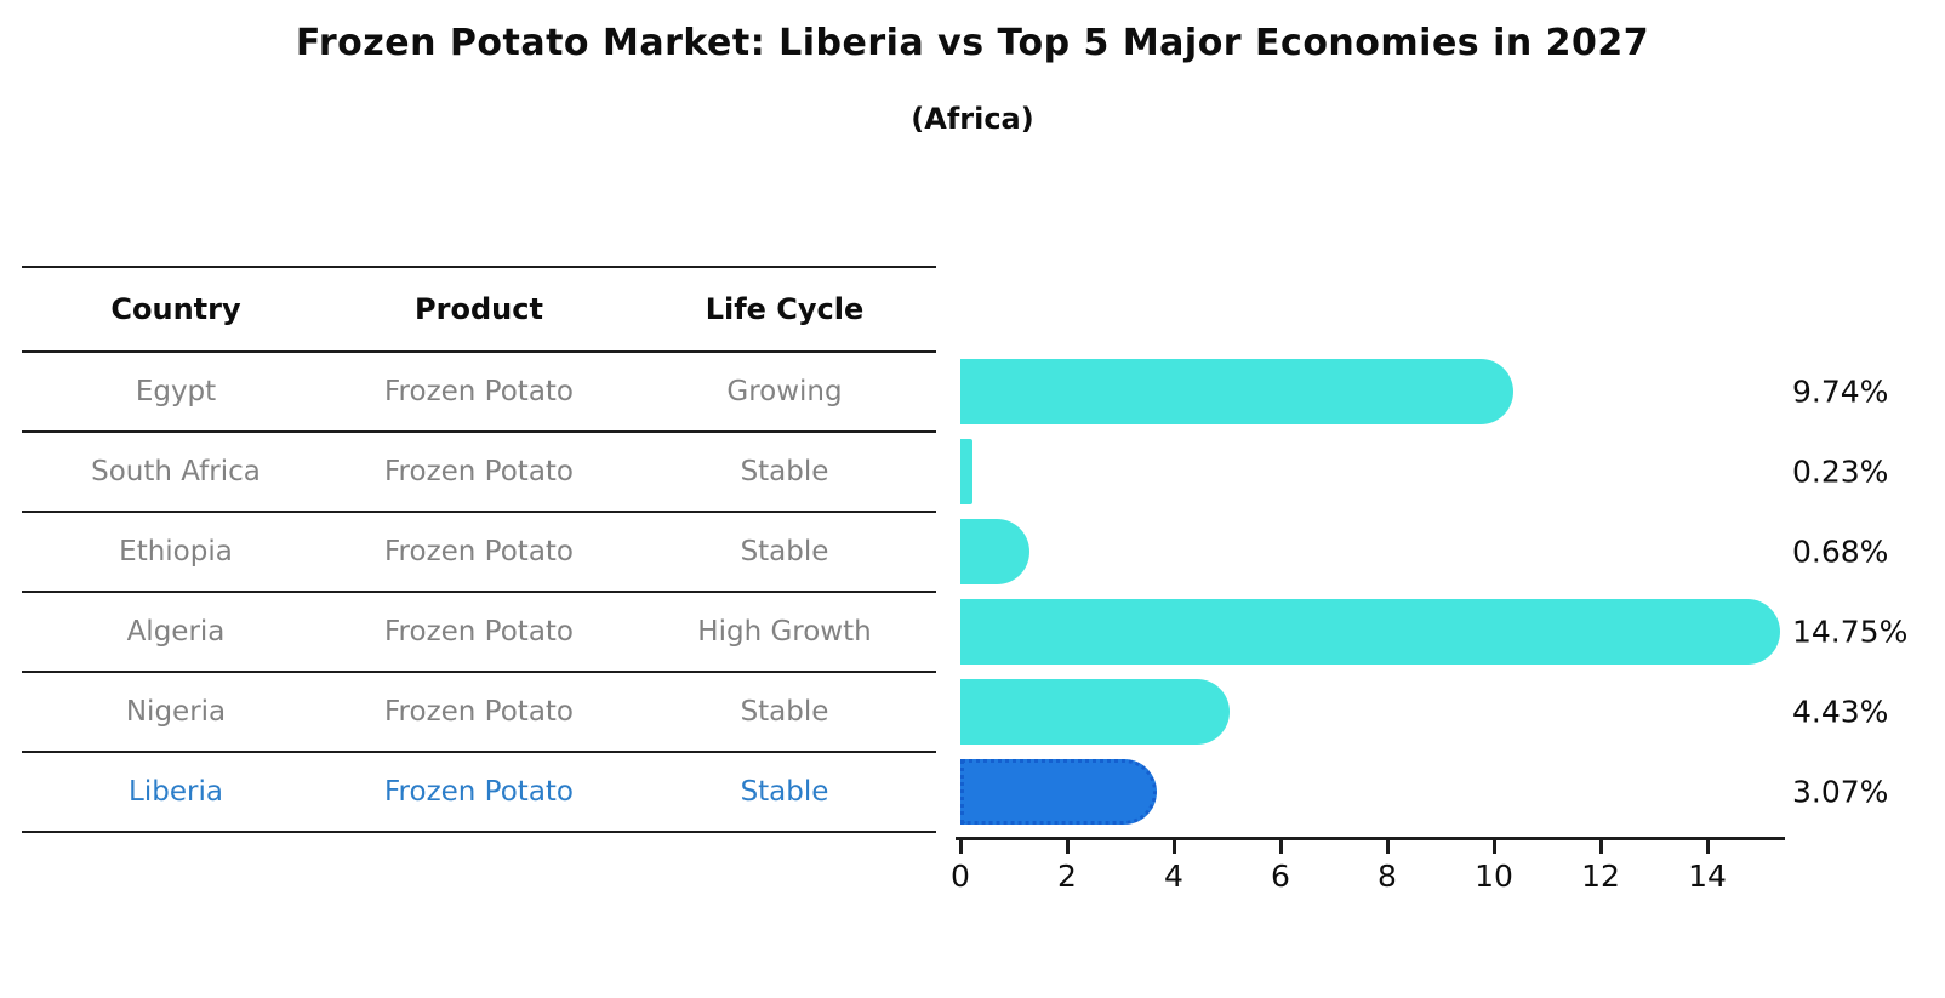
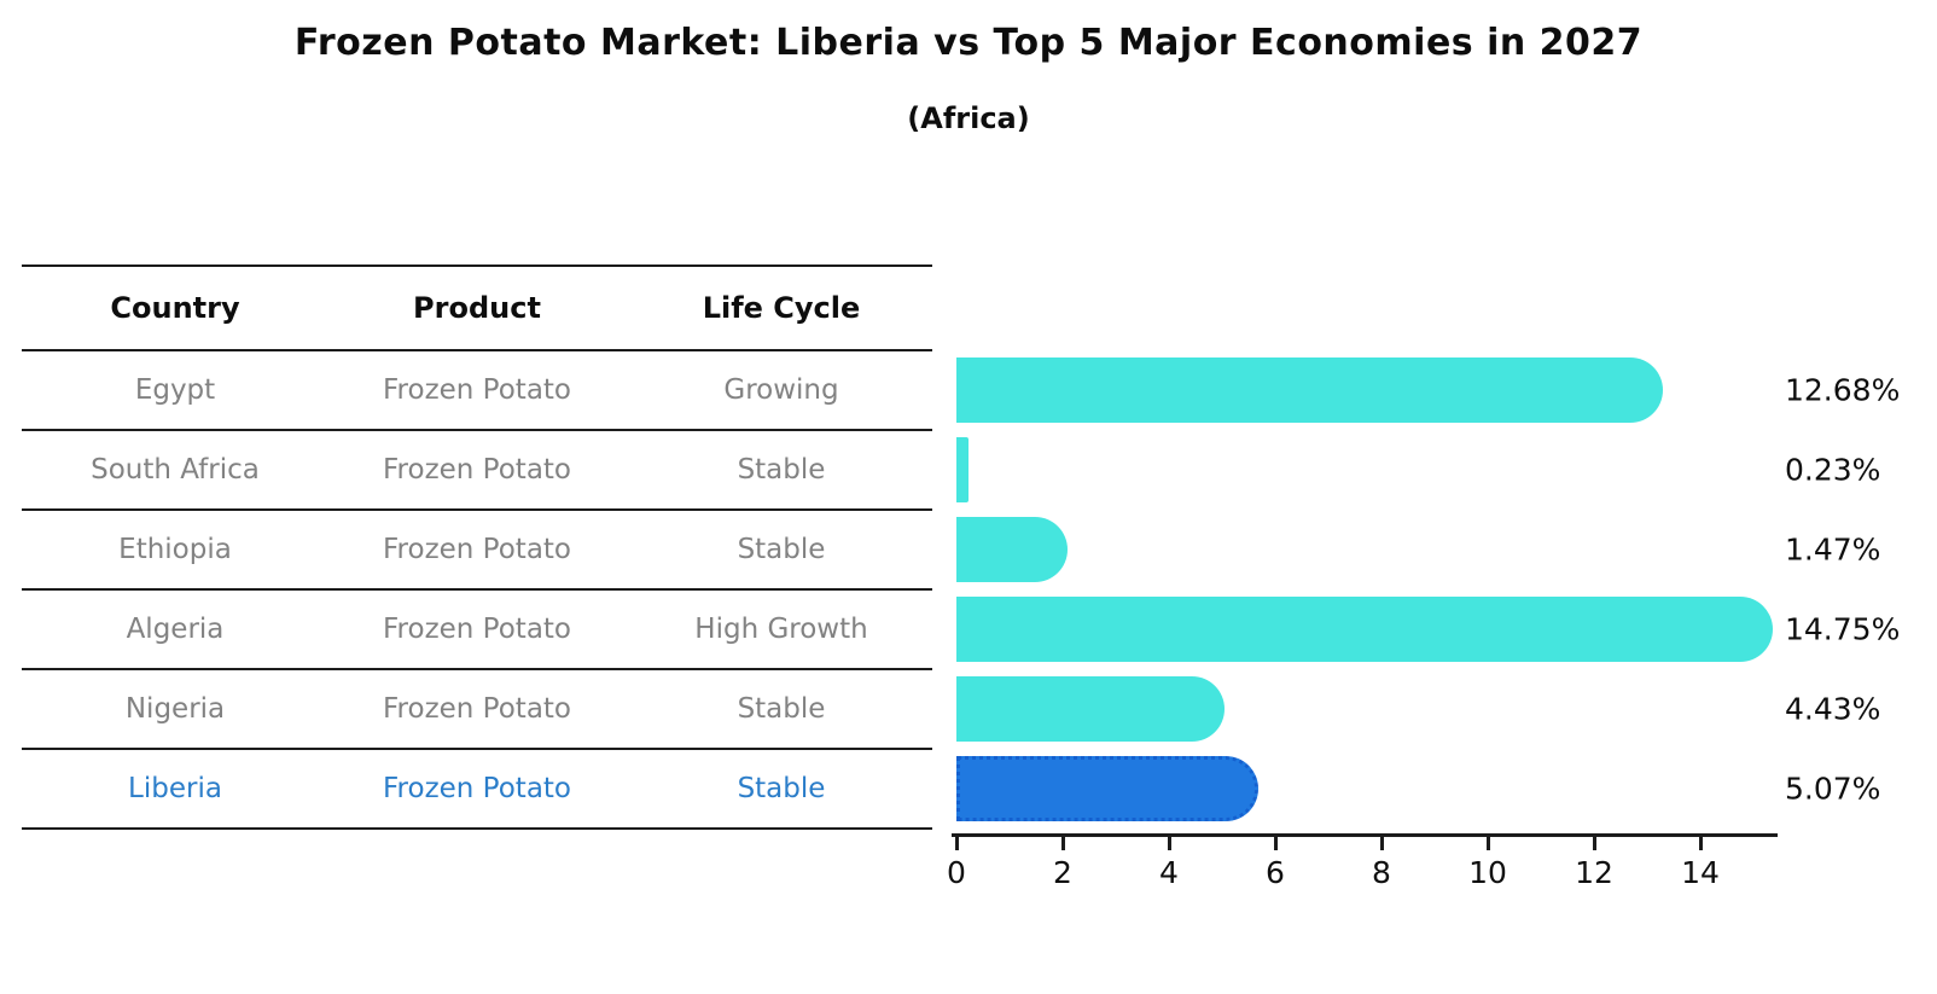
Egypt: 9.74% -> 12.68%
Ethiopia: 0.68% -> 1.47%
Liberia: 3.07% -> 5.07%
